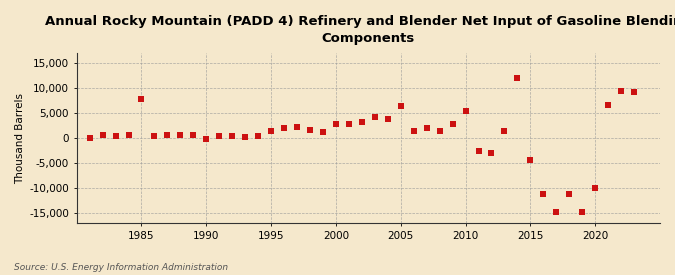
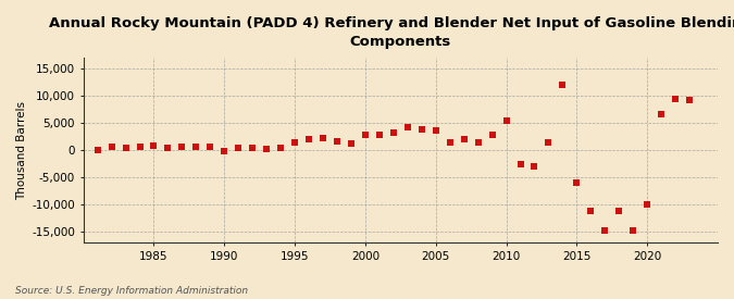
1985: 7,800 -> 800
2005: 6,400 -> 3,600
2015: -4,400 -> -6,000
